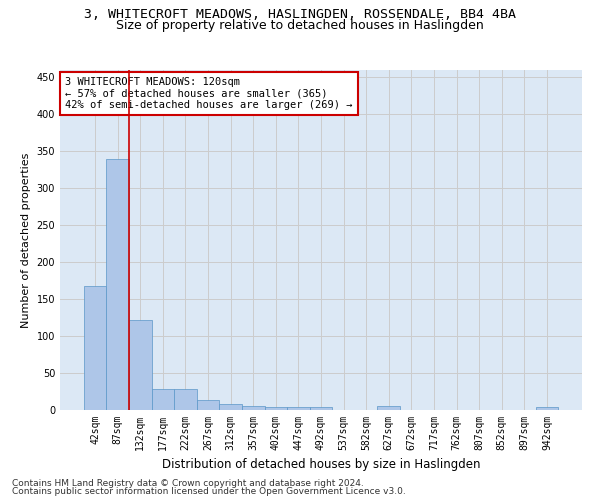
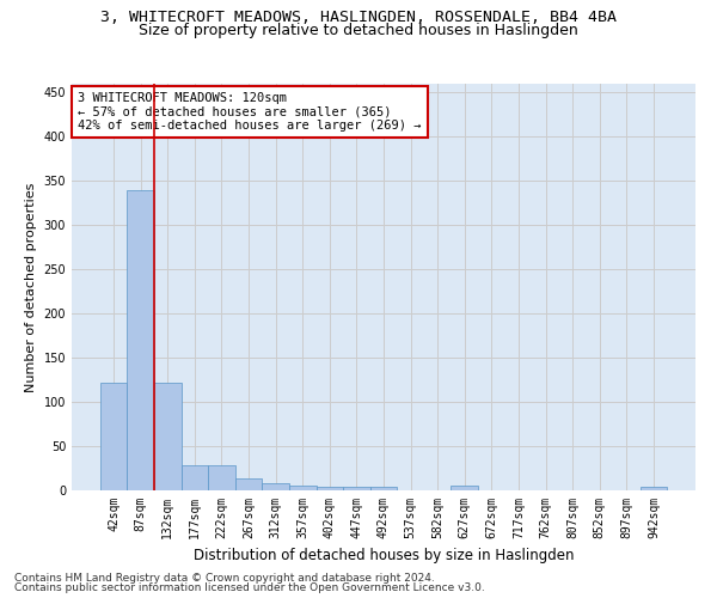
42sqm: 168 -> 122
